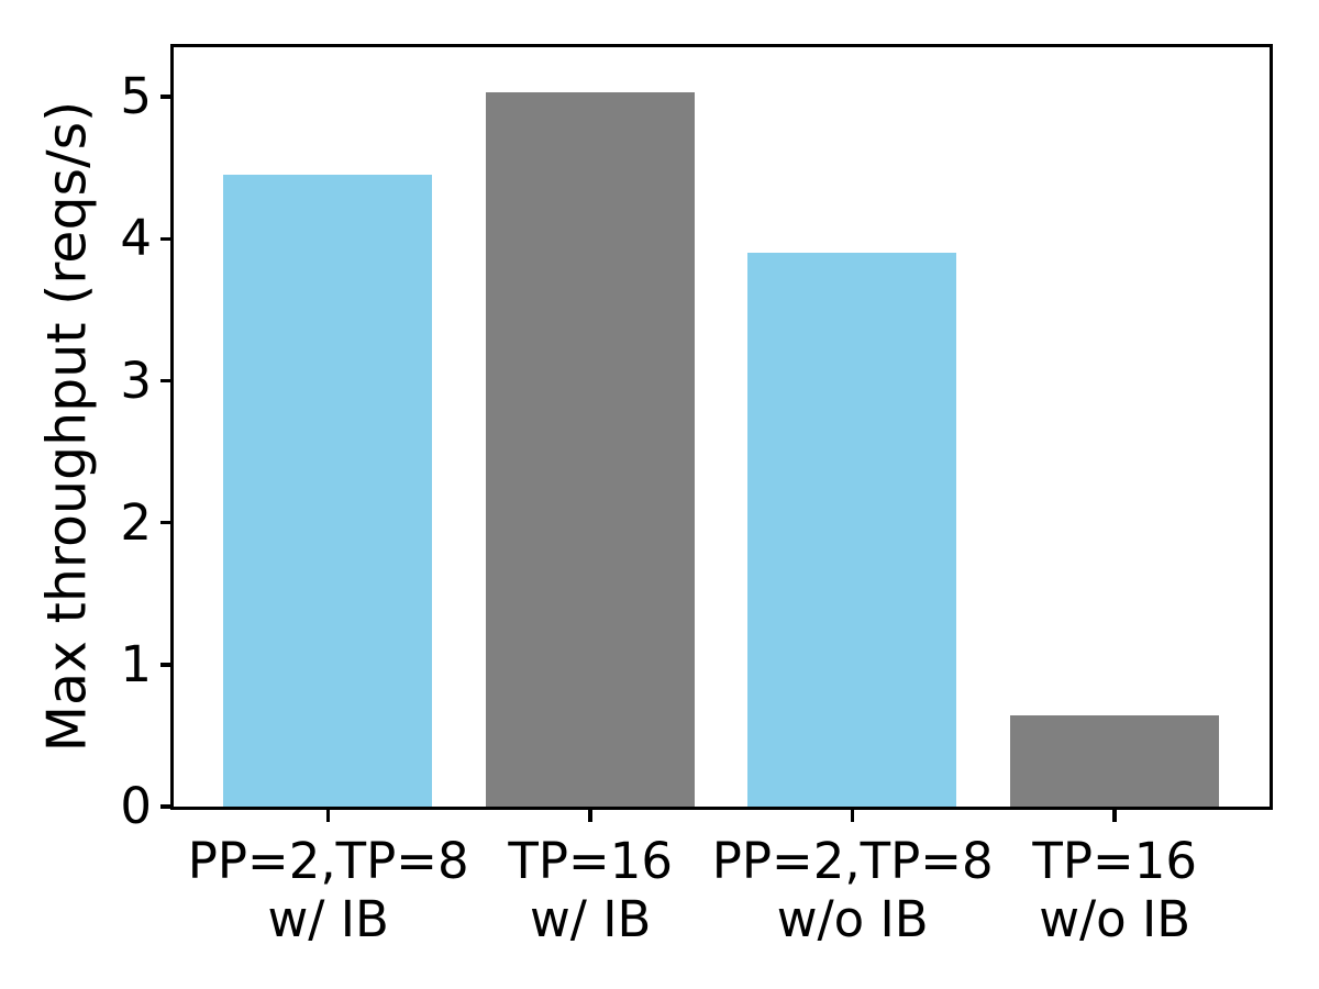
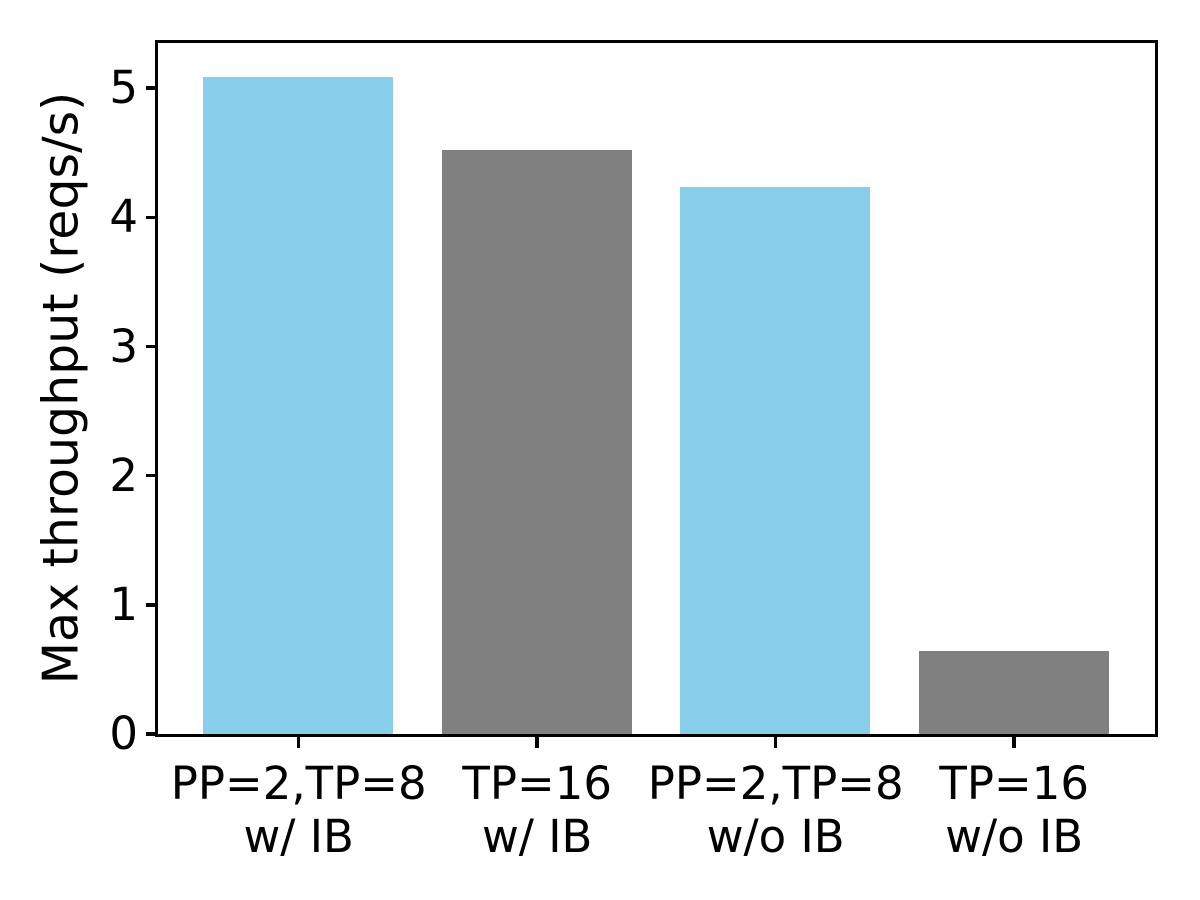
PP=2,TP=8 w/ IB: 4.45 -> 5.08
TP=16 w/ IB: 5.03 -> 4.52
PP=2,TP=8 w/o IB: 3.90 -> 4.23
